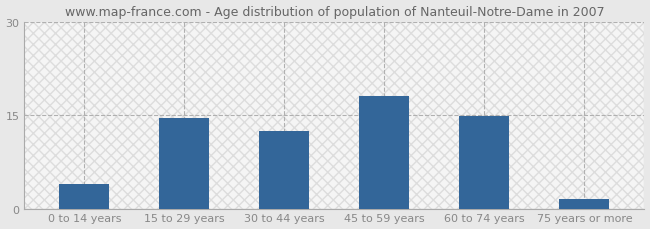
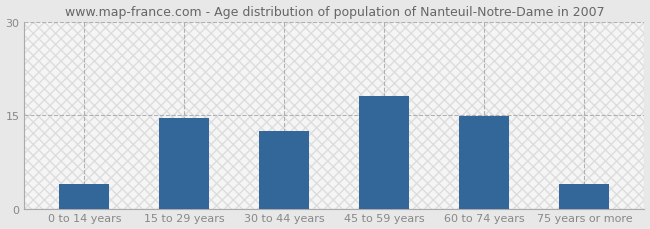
75 years or more: 1.6 -> 4.0
